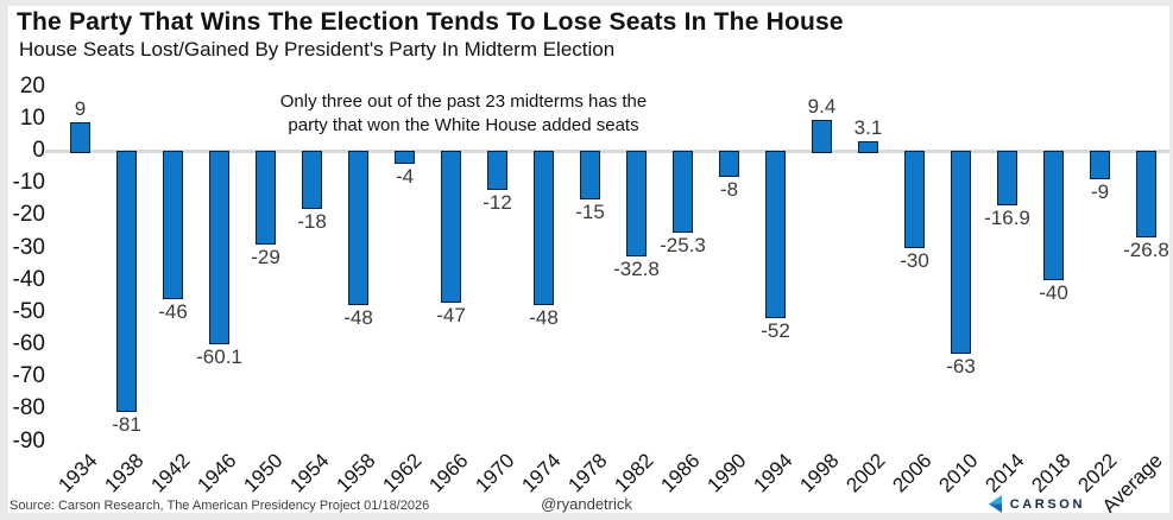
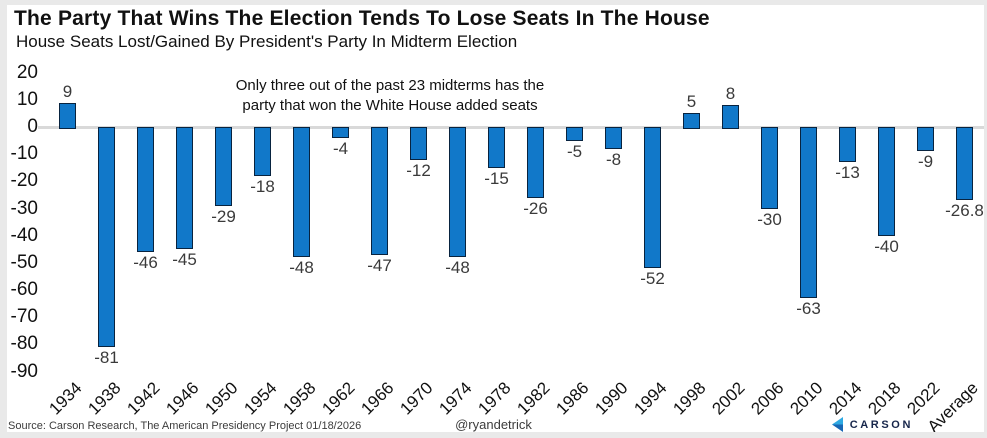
1946: -60.1 -> -45
1982: -32.8 -> -26
1986: -25.3 -> -5
1998: 9.4 -> 5
2002: 3.1 -> 8
2014: -16.9 -> -13
